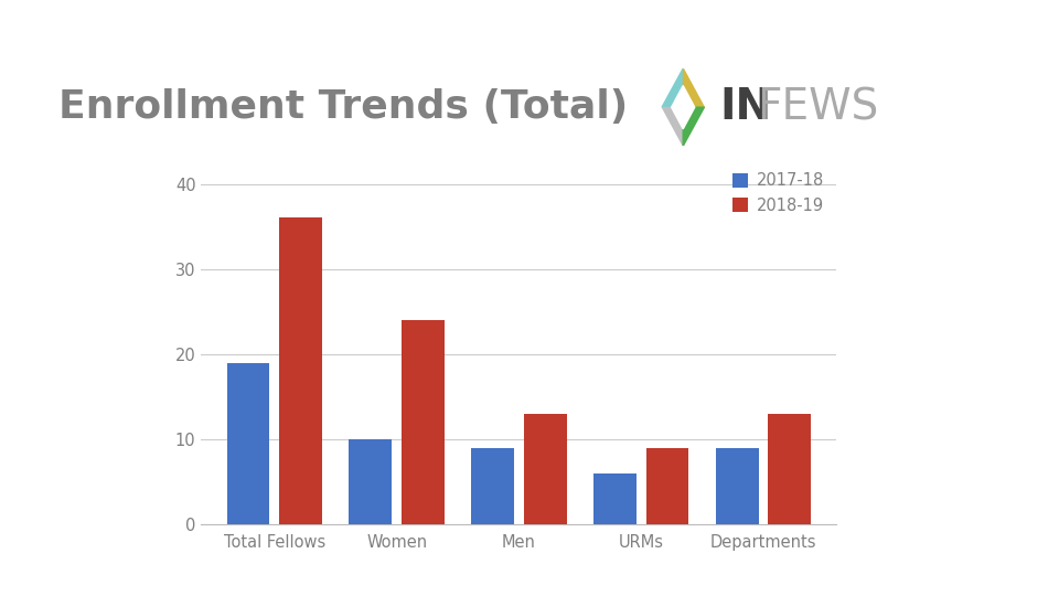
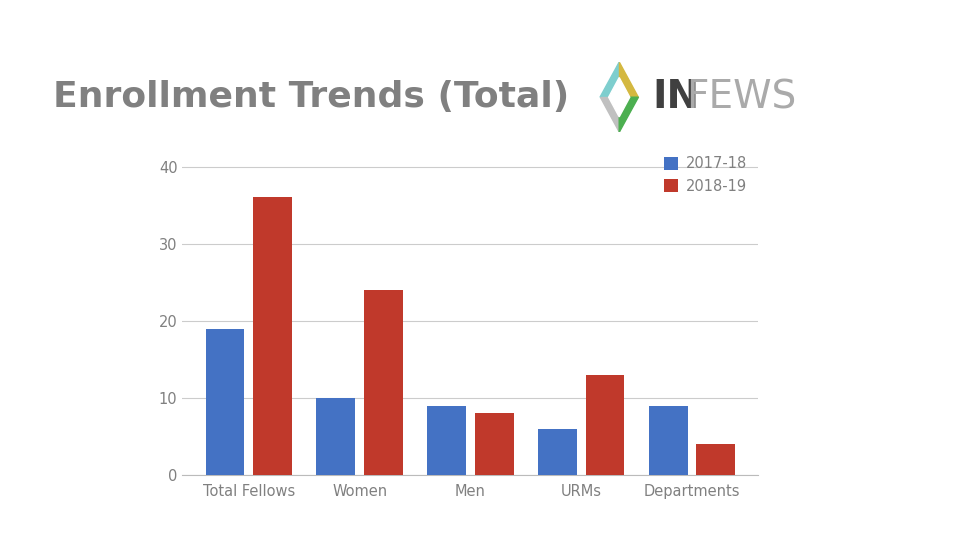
2018-19/Men: 13 -> 8
2018-19/URMs: 9 -> 13
2018-19/Departments: 13 -> 4
